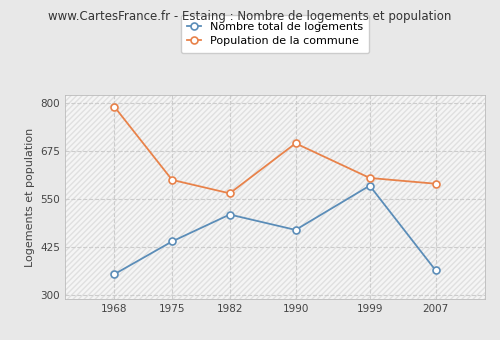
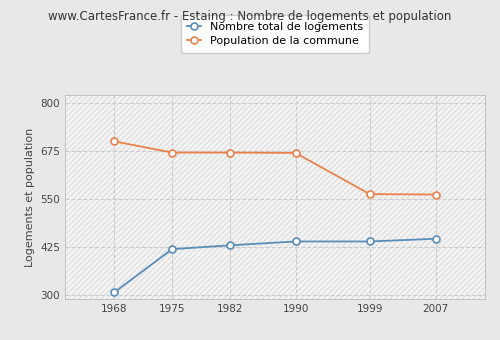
Nombre total de logements/1968: 355 -> 308
Population de la commune/1968: 790 -> 700
Nombre total de logements/1975: 440 -> 420
Population de la commune/1975: 600 -> 671
Nombre total de logements/1982: 510 -> 430
Population de la commune/1982: 565 -> 671
Nombre total de logements/1990: 470 -> 440
Population de la commune/1990: 695 -> 670
Nombre total de logements/1999: 585 -> 440
Population de la commune/1999: 605 -> 563
Nombre total de logements/2007: 365 -> 447
Population de la commune/2007: 590 -> 562
